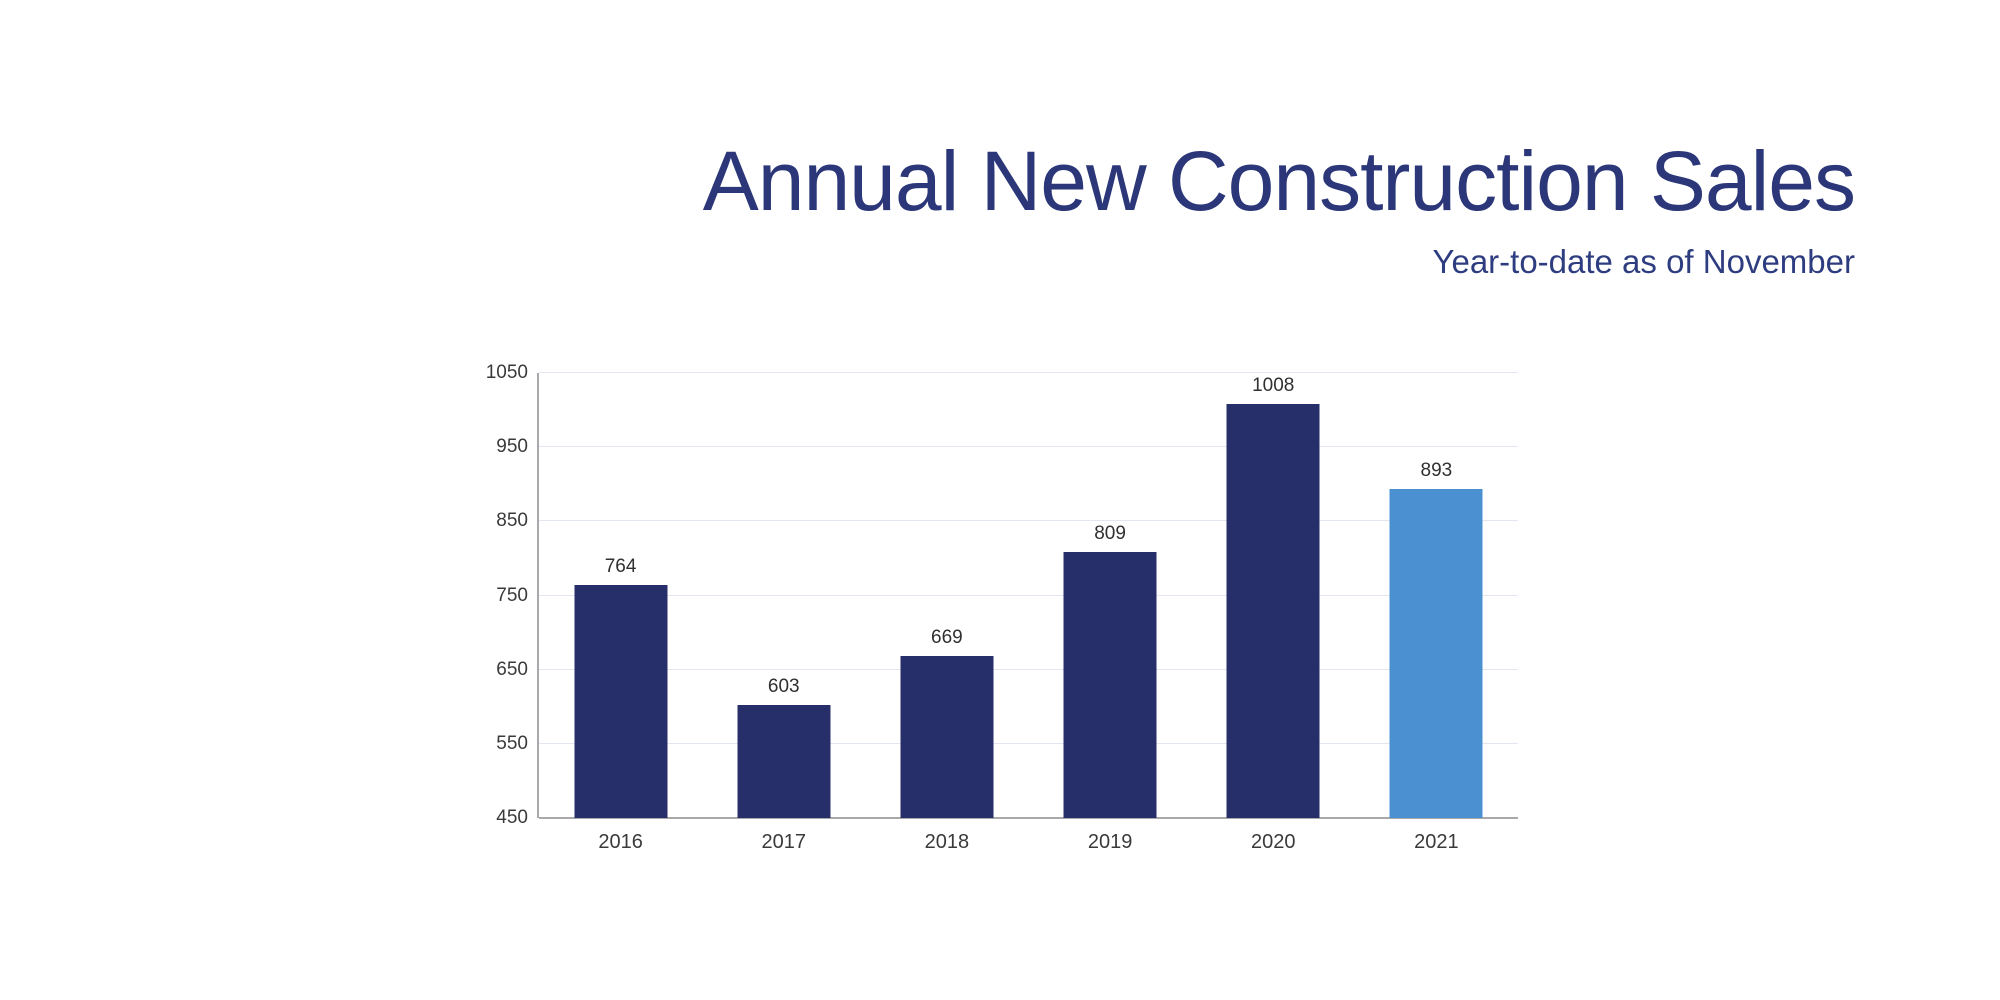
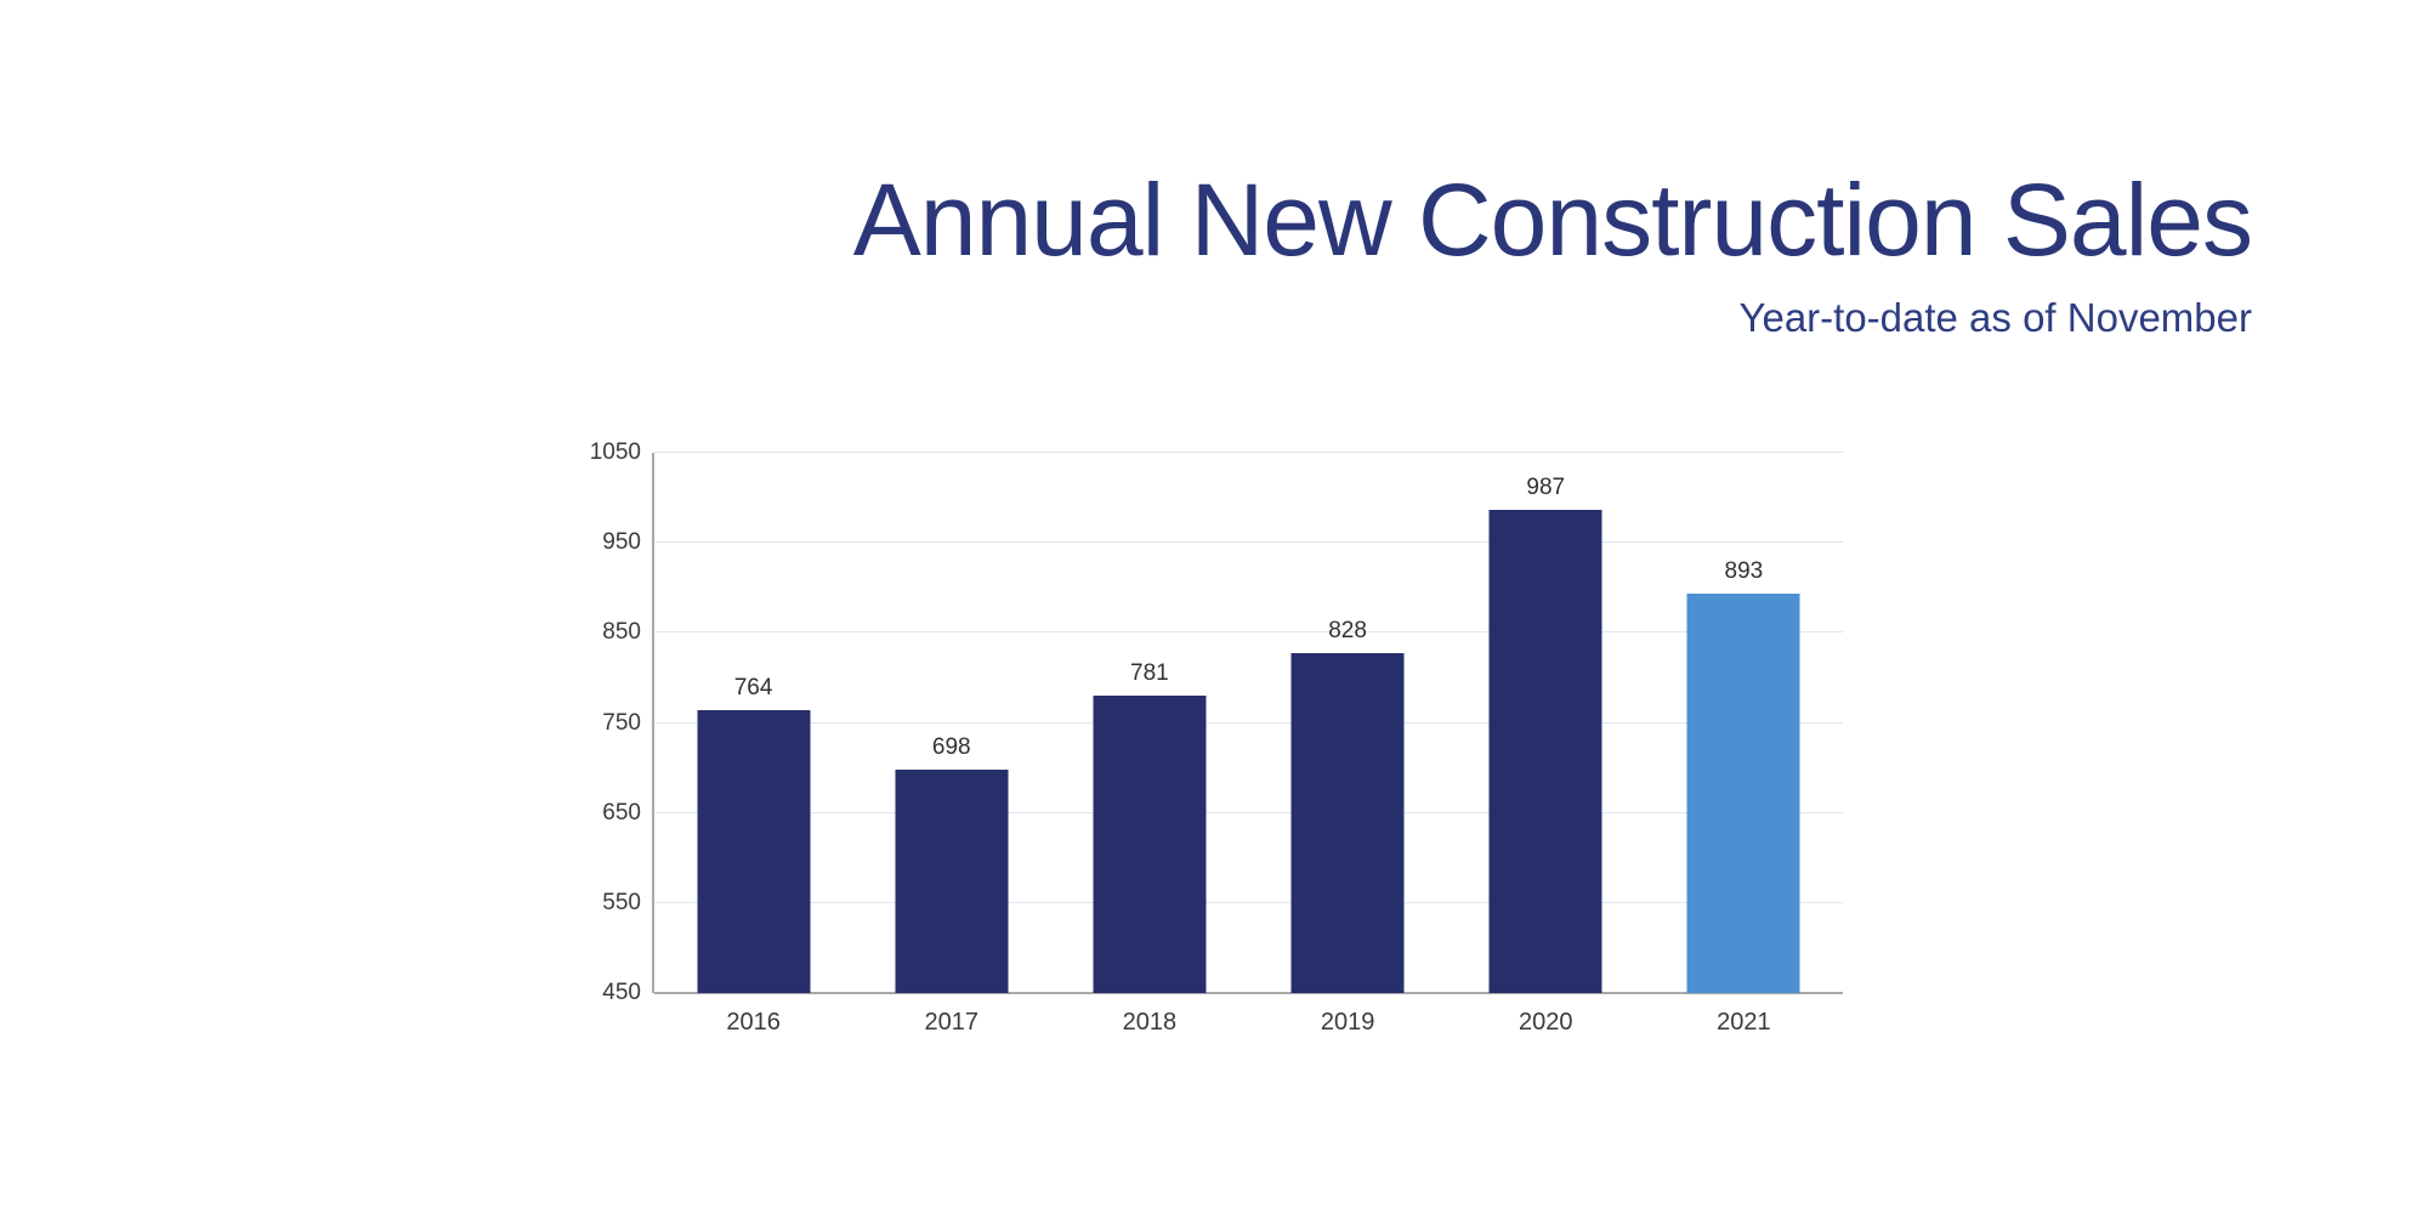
2017: 603 -> 698
2018: 669 -> 781
2019: 809 -> 828
2020: 1008 -> 987
